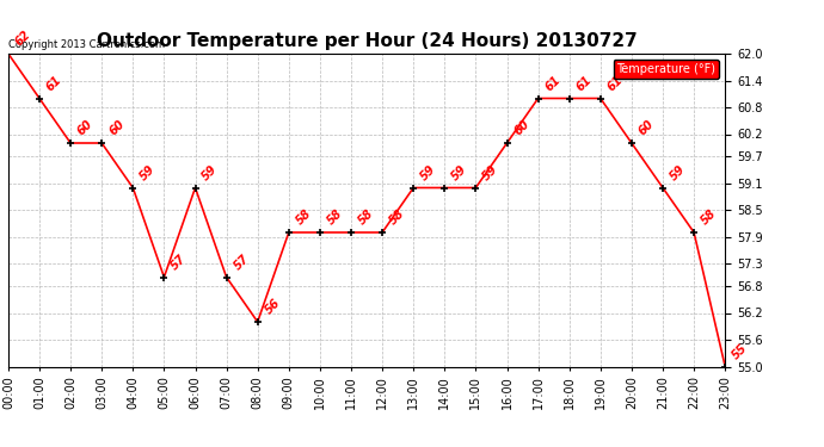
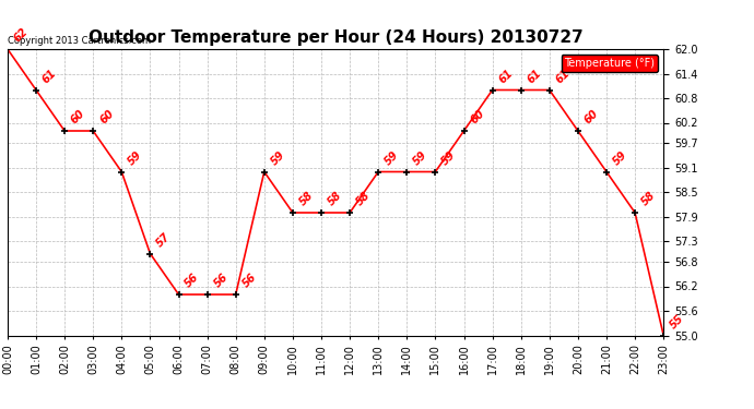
06:00: 59 -> 56
07:00: 57 -> 56
09:00: 58 -> 59
